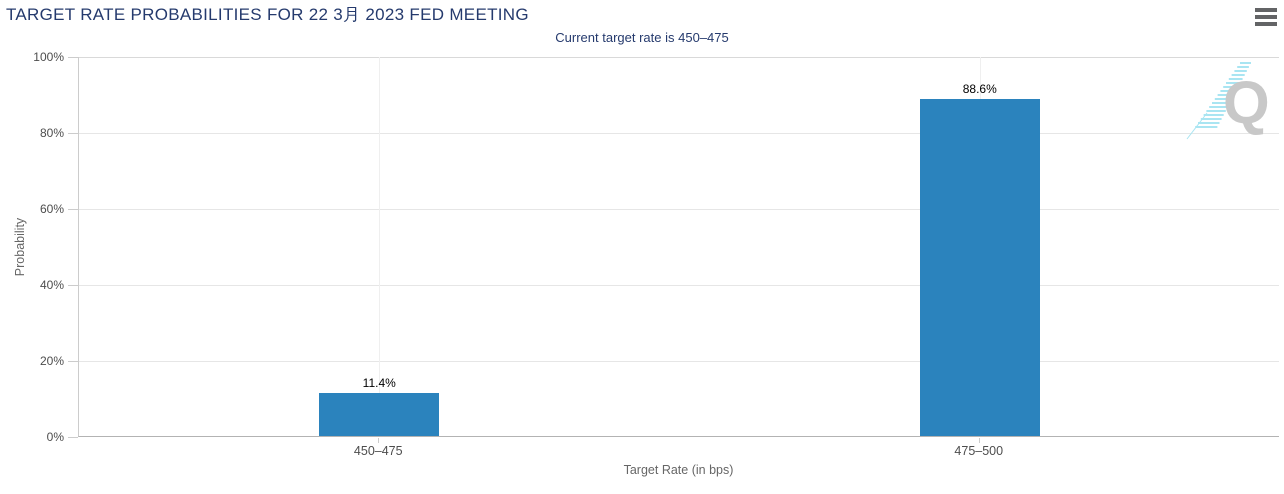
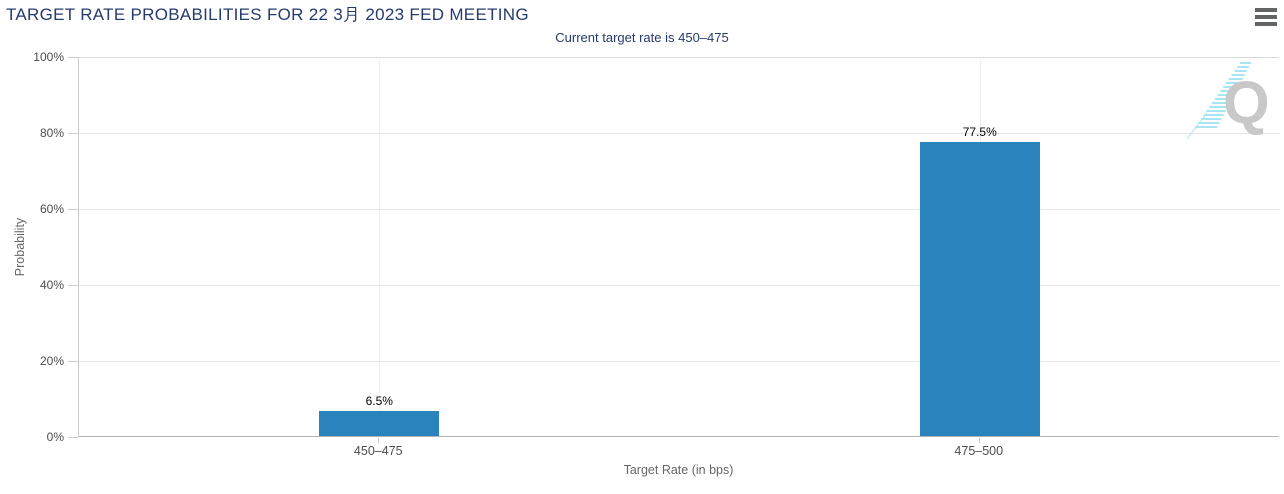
450–475: 11.4% -> 6.5%
475–500: 88.6% -> 77.5%
